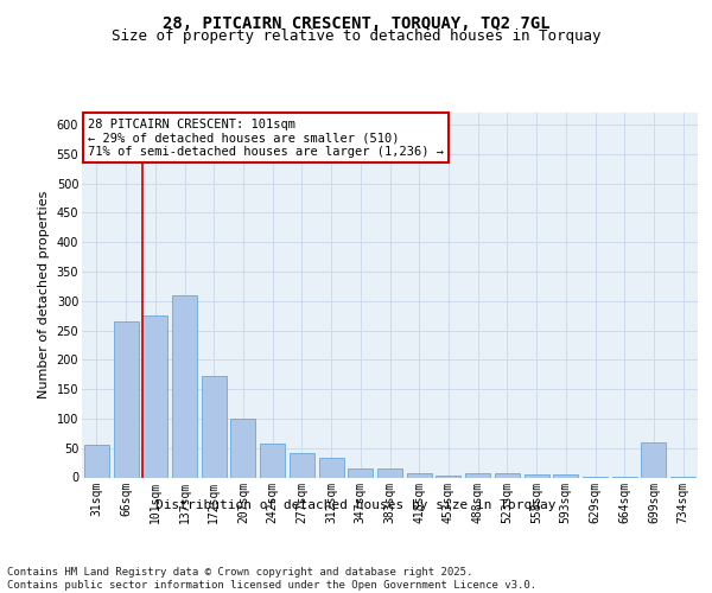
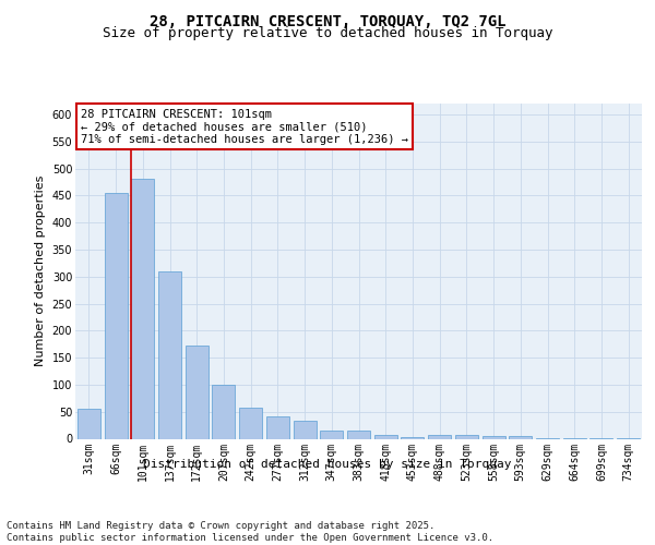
66sqm: 265 -> 455
101sqm: 275 -> 480
699sqm: 60 -> 1
